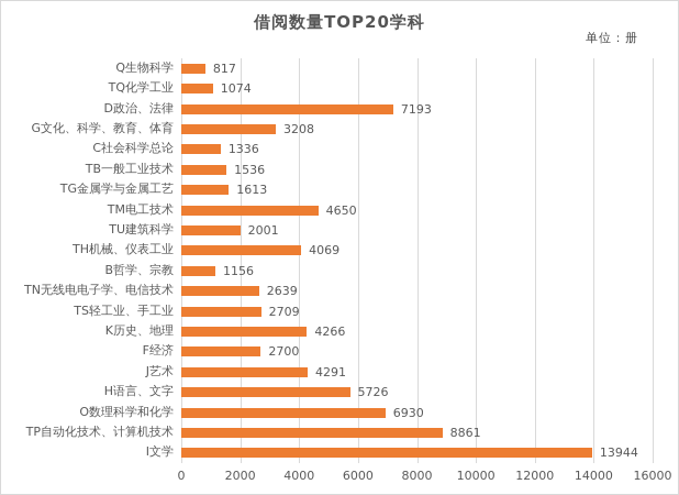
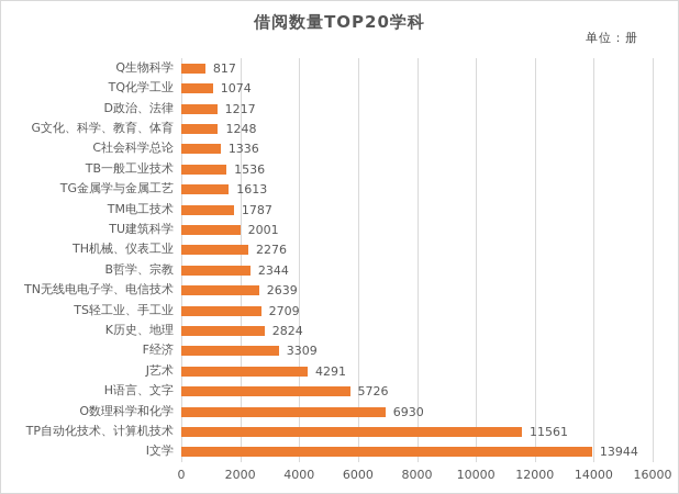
D政治、法律: 7193 -> 1217
G文化、科学、教育、体育: 3208 -> 1248
TM电工技术: 4650 -> 1787
TH机械、仪表工业: 4069 -> 2276
B哲学、宗教: 1156 -> 2344
K历史、地理: 4266 -> 2824
F经济: 2700 -> 3309
TP自动化技术、计算机技术: 8861 -> 11561
